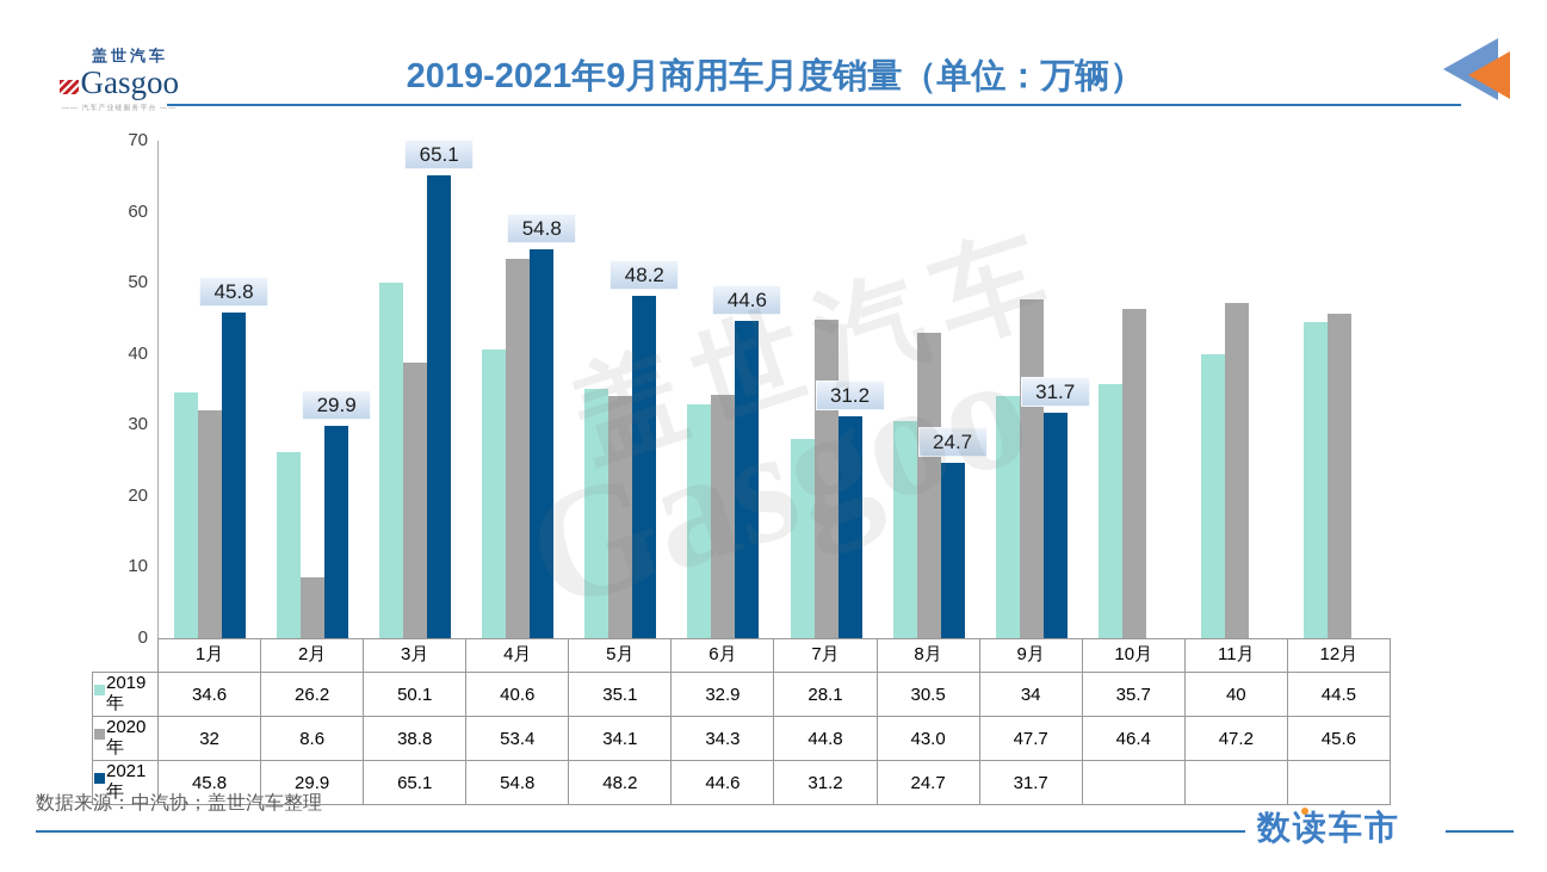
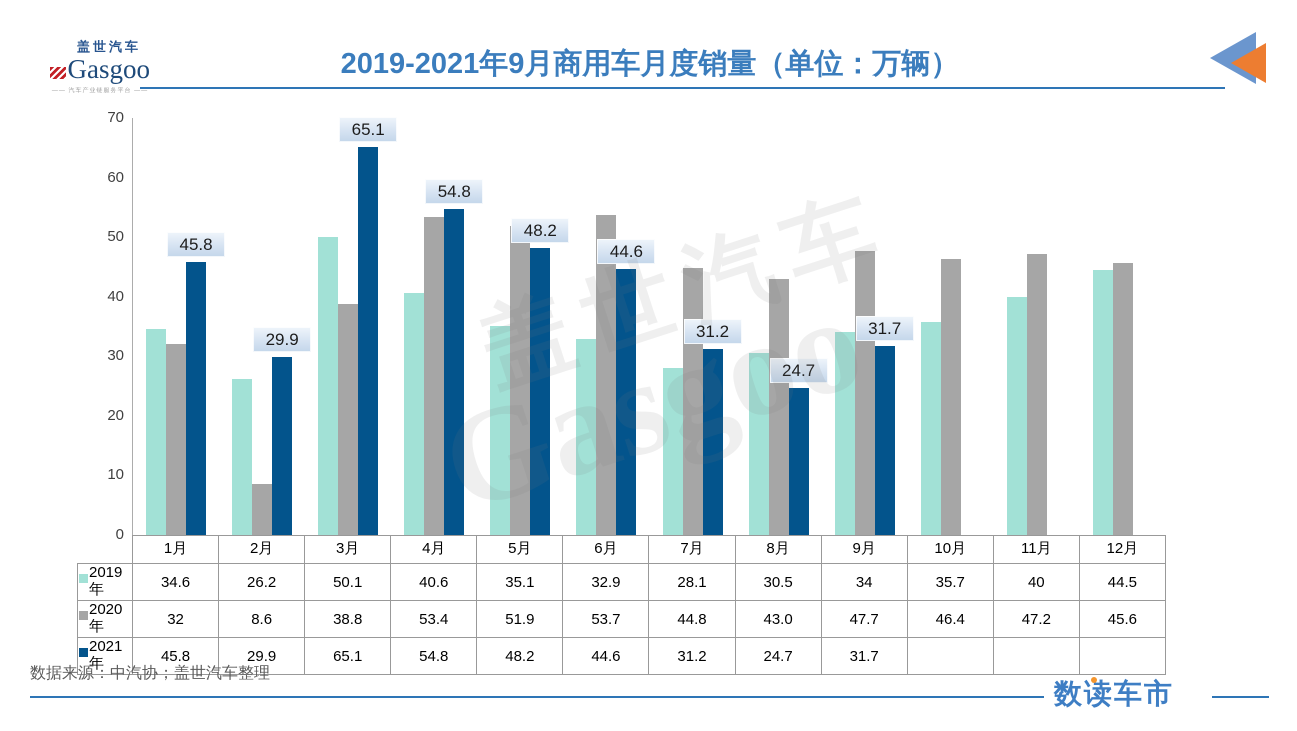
2020年/5月: 34.1 -> 51.9
2020年/6月: 34.3 -> 53.7
